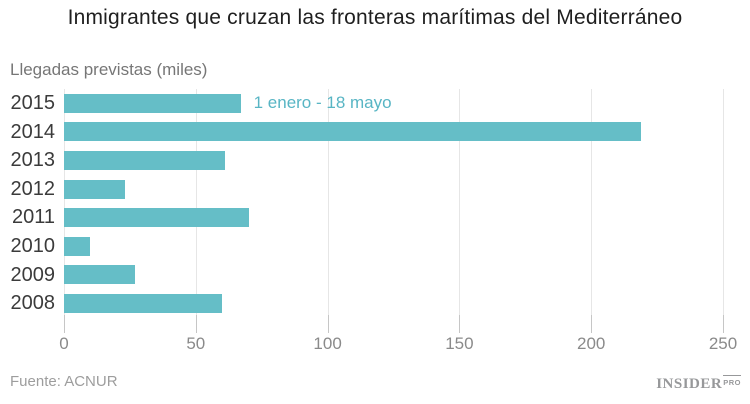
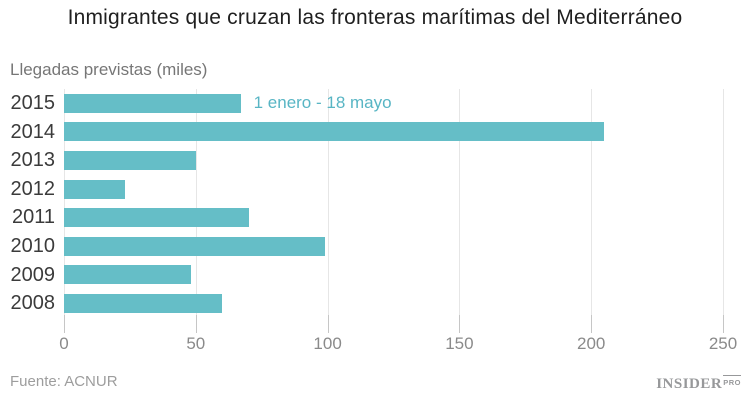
2014: 219 -> 205
2013: 61 -> 50
2010: 10 -> 99
2009: 27 -> 48
